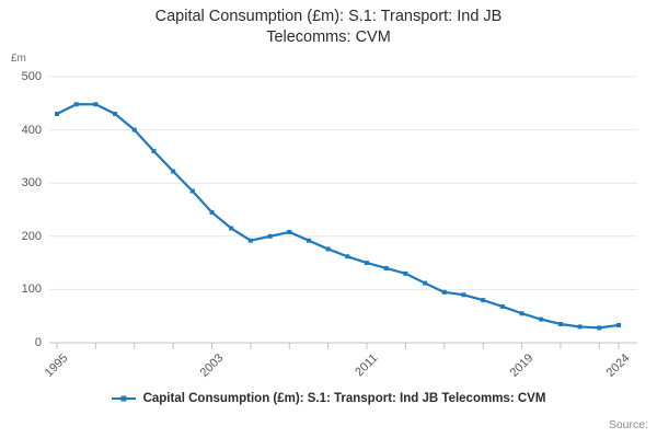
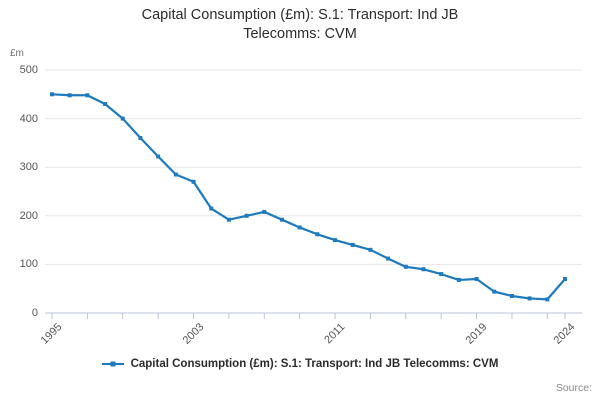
1995: 430 -> 450
2003: 240 -> 270
2019: 60 -> 70
2024: 30 -> 70
